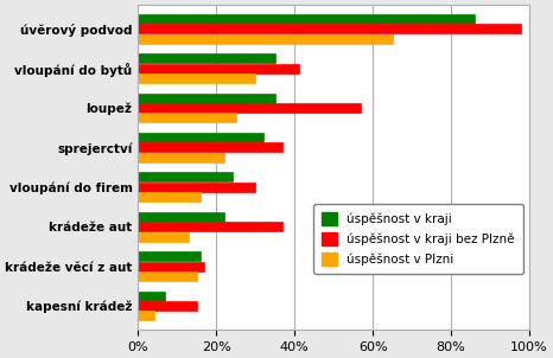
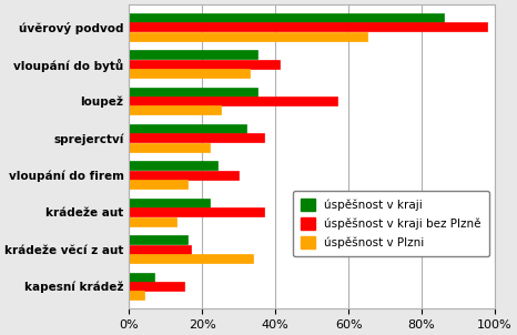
úspěšnost v Plzni/vloupání do bytů: 30% -> 33%
úspěšnost v Plzni/krádeže věcí z aut: 15% -> 34%
